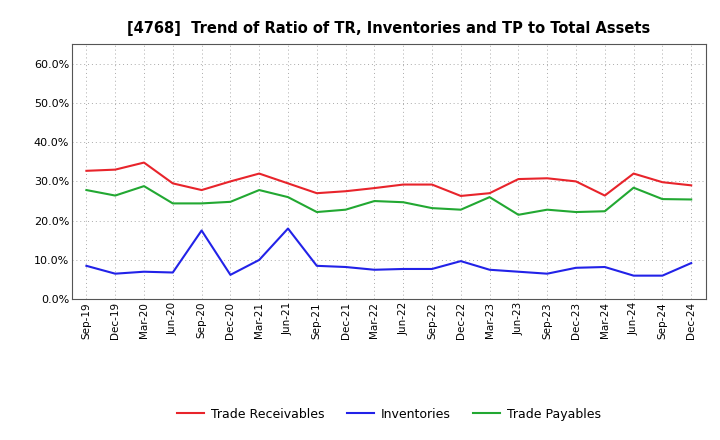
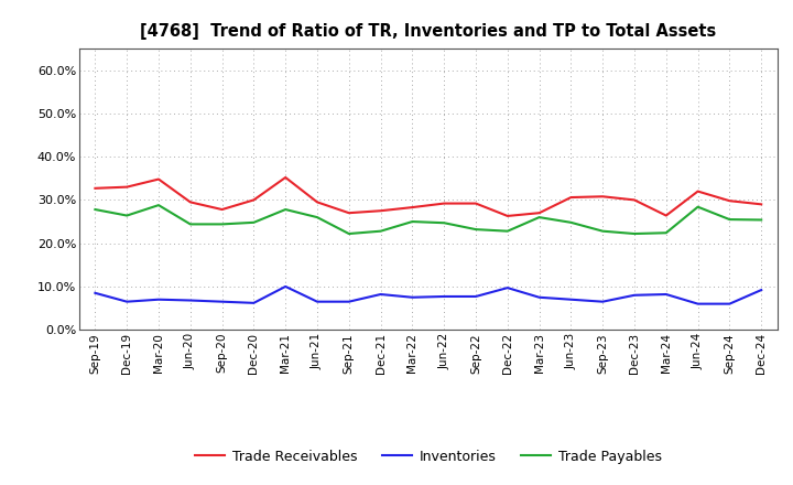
Inventories/Sep-20: 17.5% -> 6.5%
Trade Receivables/Mar-21: 32.0% -> 35.2%
Inventories/Jun-21: 18.0% -> 6.5%
Inventories/Sep-21: 8.5% -> 6.5%
Trade Payables/Jun-23: 21.5% -> 24.8%
